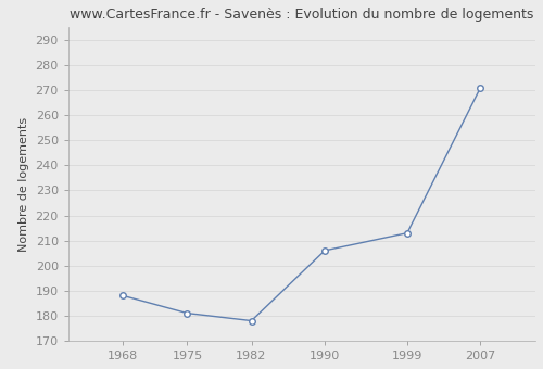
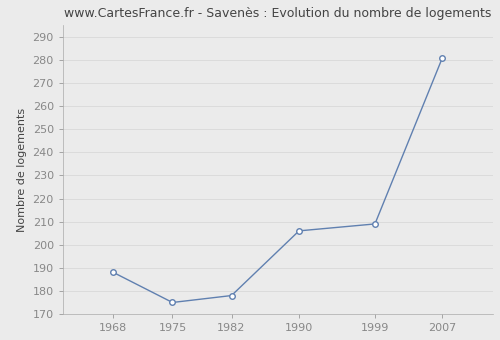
1975: 181 -> 175
1999: 213 -> 209
2007: 271 -> 281
